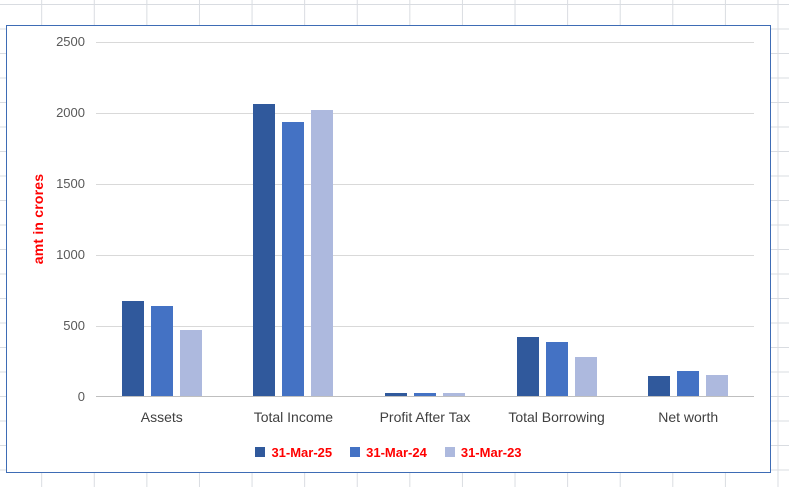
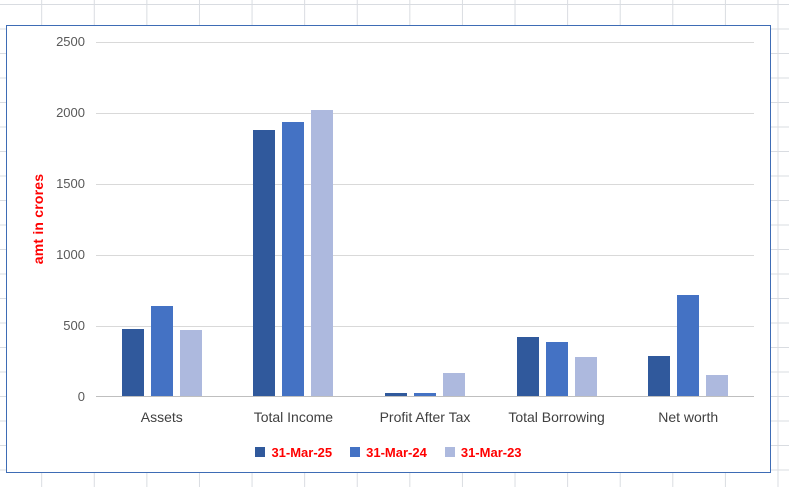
31-Mar-25/Assets: 680 -> 480
31-Mar-25/Total Income: 2060 -> 1880
31-Mar-23/Profit After Tax: 30 -> 170
31-Mar-25/Net worth: 140 -> 290
31-Mar-24/Net worth: 180 -> 720
